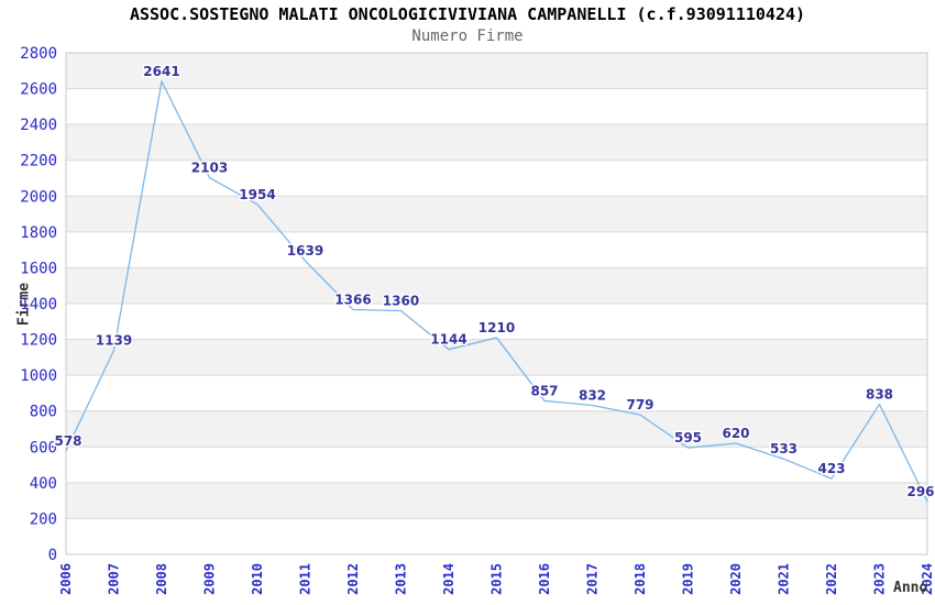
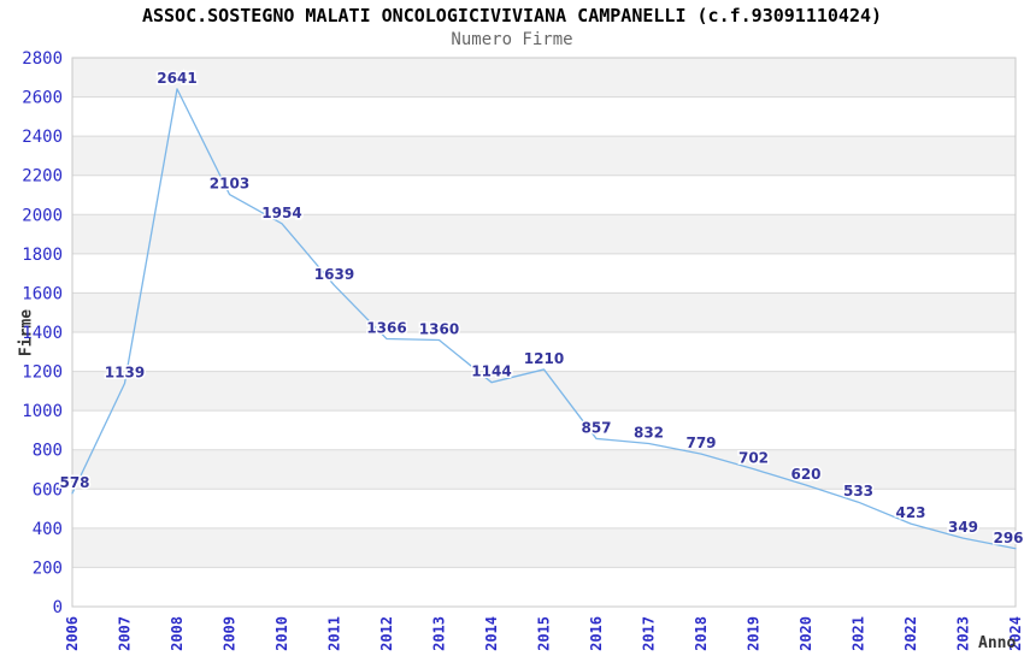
2019: 595 -> 702
2023: 838 -> 349
